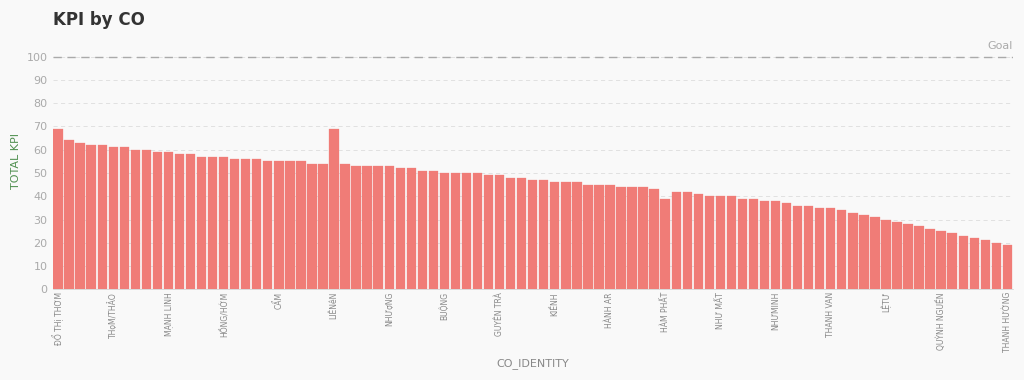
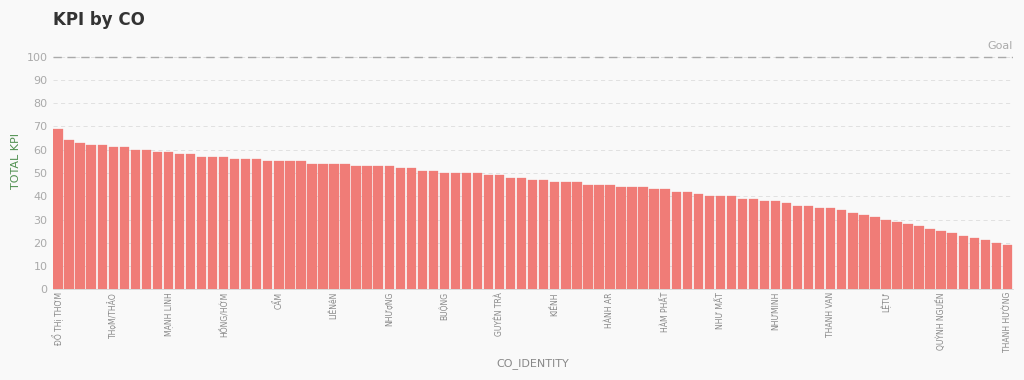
LIÊNêN: 69 -> 54
HÀM PHẤT: 39 -> 43
